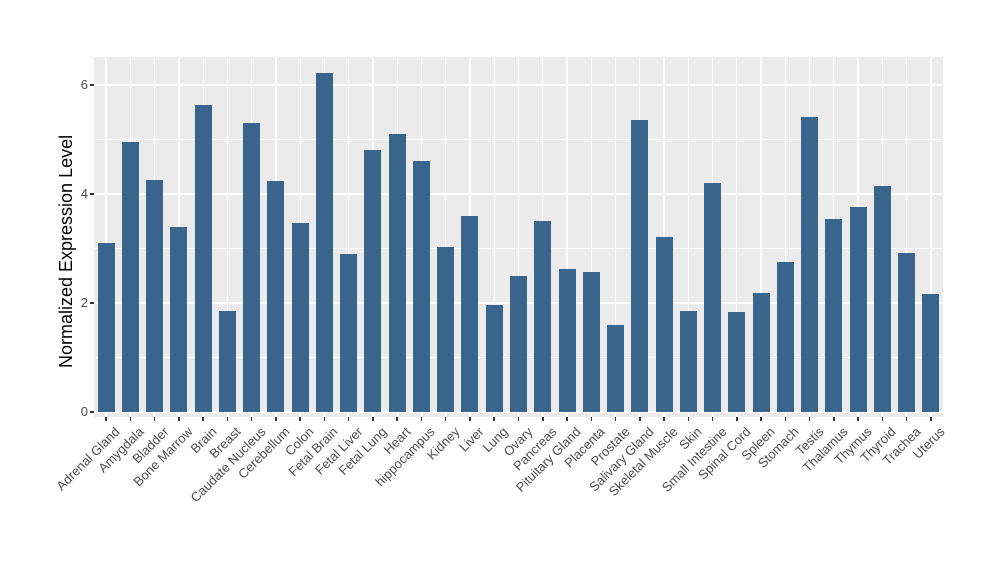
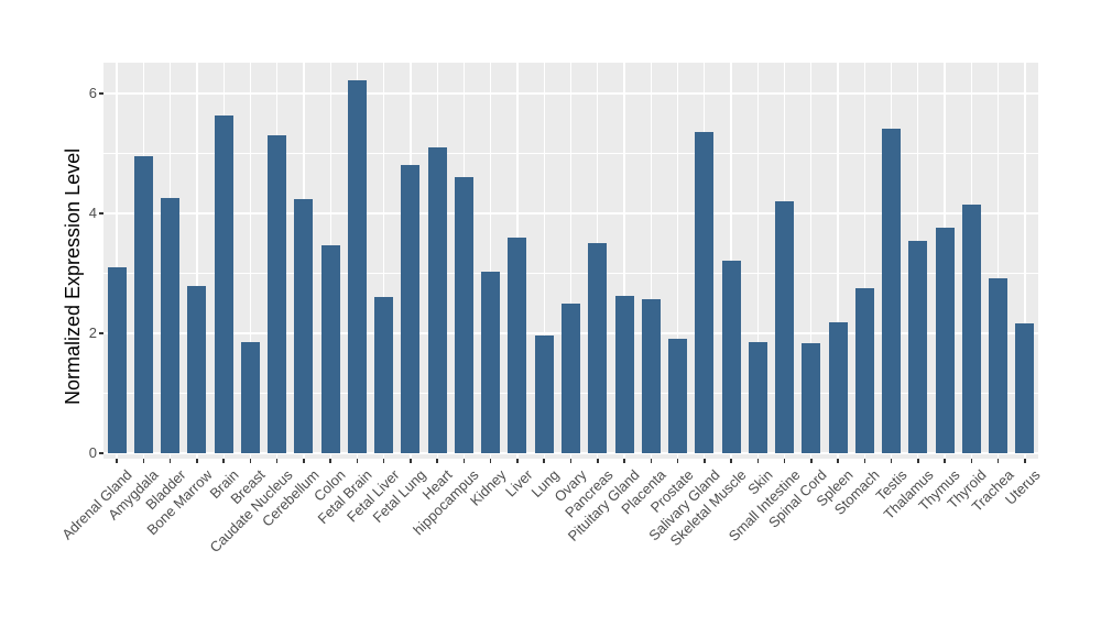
Bone Marrow: 3.4 -> 2.8
Fetal Liver: 2.9 -> 2.6
Prostate: 1.6 -> 1.9
